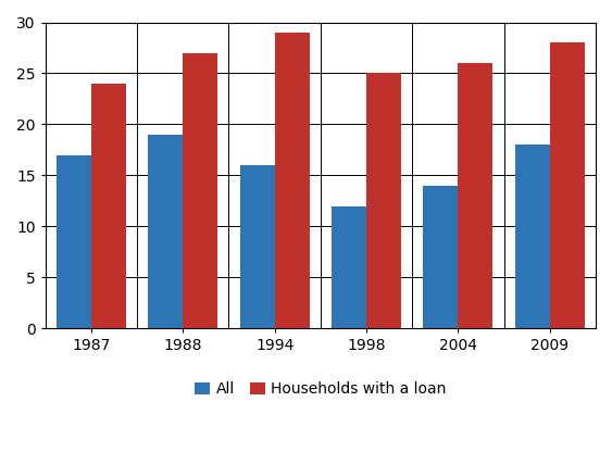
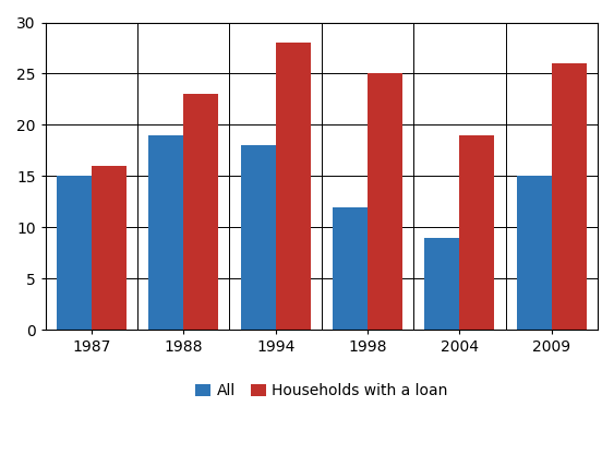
All/1987: 17 -> 15
Households with a loan/1987: 24 -> 16
Households with a loan/1988: 27 -> 23
All/1994: 16 -> 18
Households with a loan/1994: 29 -> 28
All/2004: 14 -> 9
Households with a loan/2004: 26 -> 19
All/2009: 18 -> 15
Households with a loan/2009: 28 -> 26
